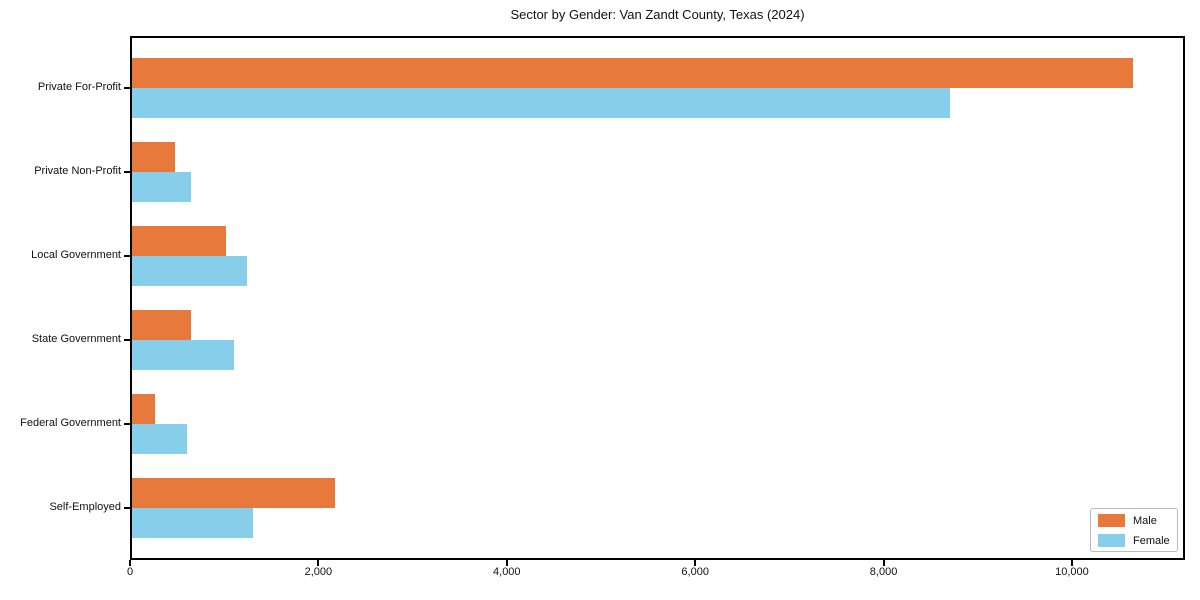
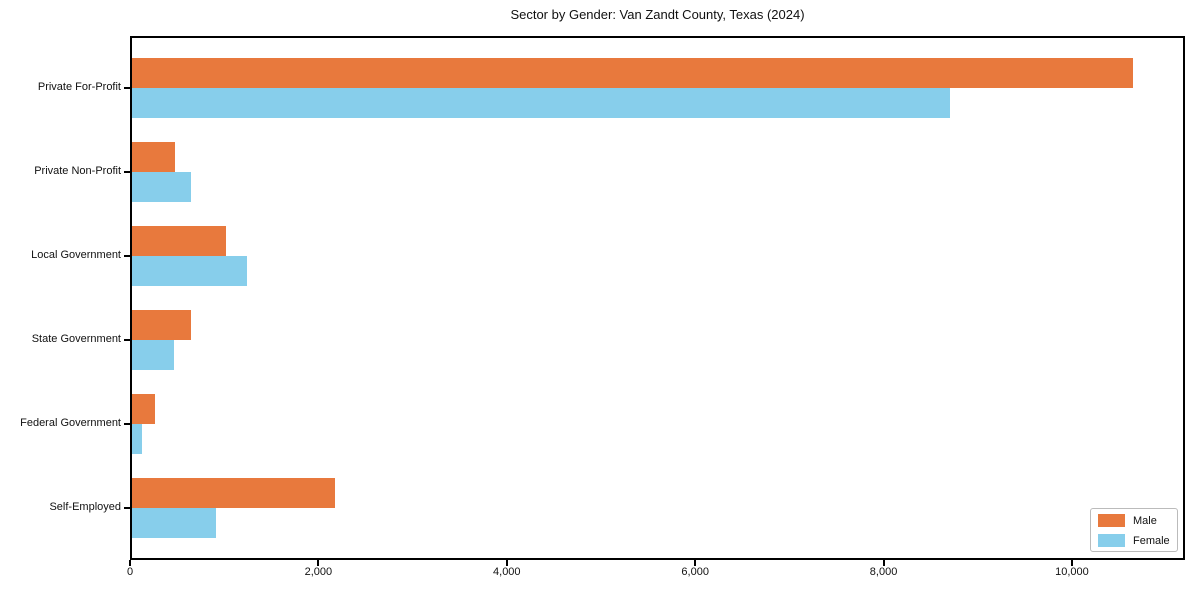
Female/State Government: 1100 -> 500
Female/Federal Government: 600 -> 100
Female/Self-Employed: 1300 -> 900
